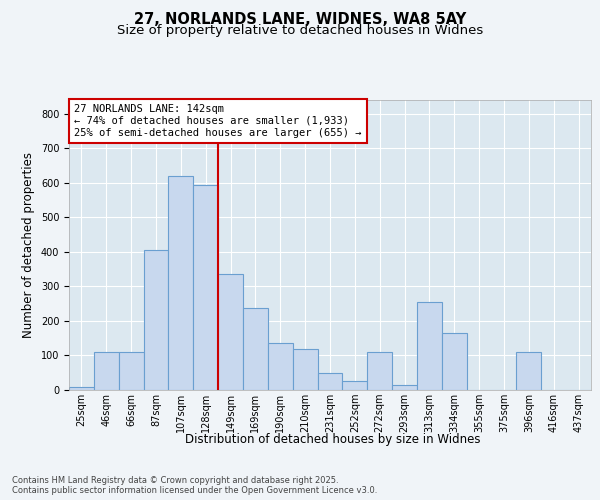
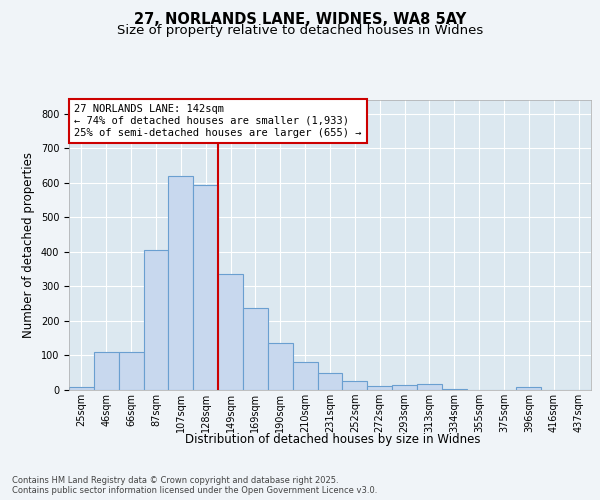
210sqm: 120 -> 80
272sqm: 110 -> 12
313sqm: 255 -> 17
334sqm: 165 -> 3
396sqm: 110 -> 10
